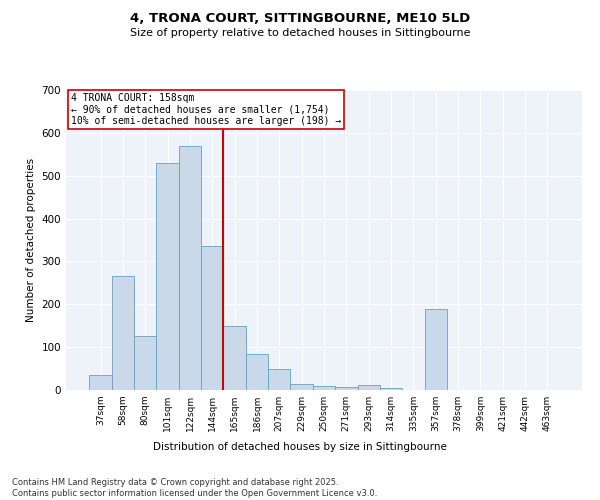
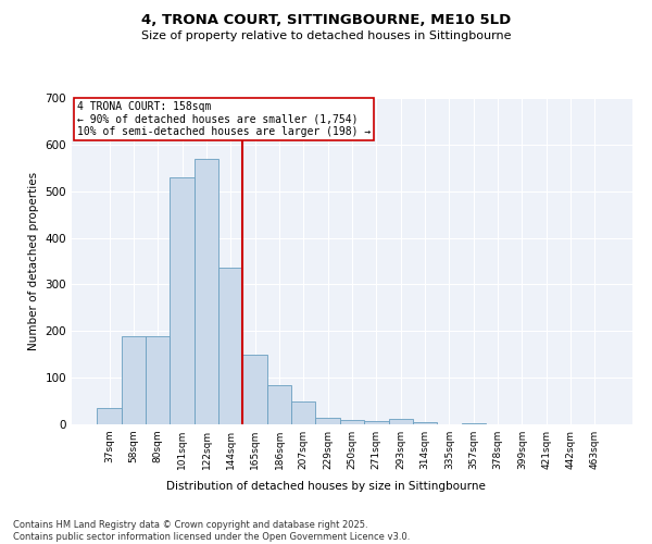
58sqm: 265 -> 190
80sqm: 125 -> 190
357sqm: 190 -> 2
